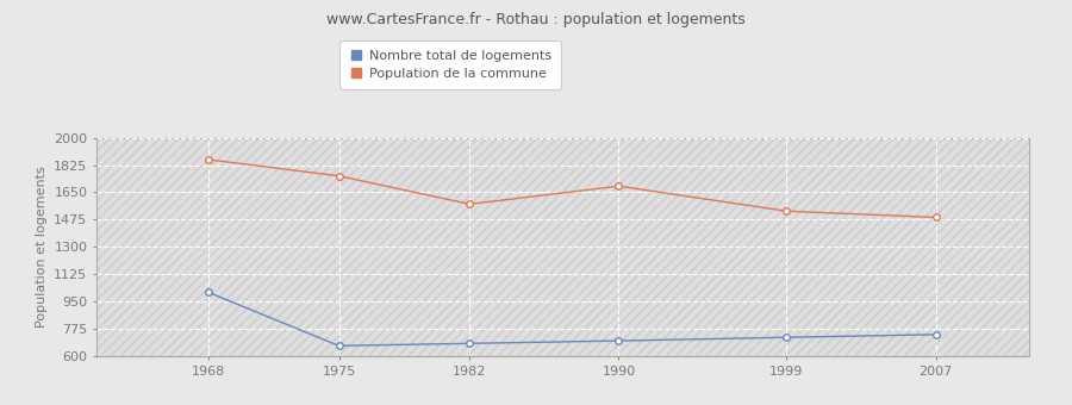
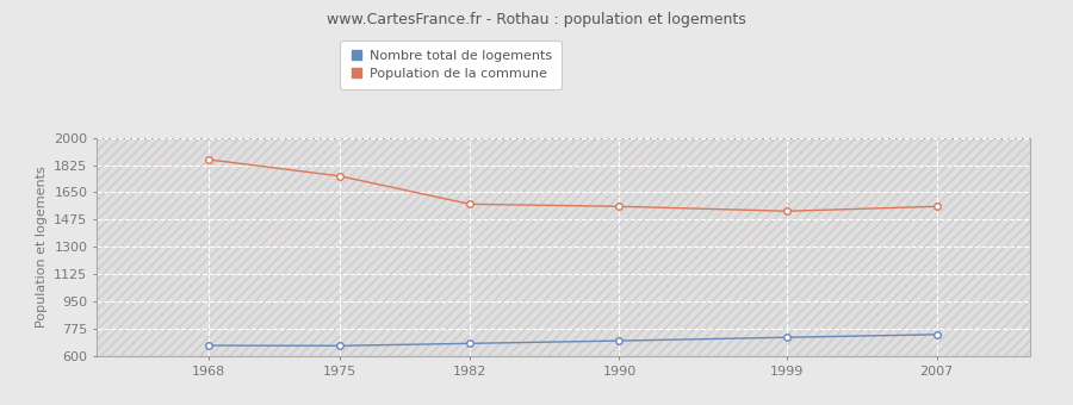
Nombre total de logements/1968: 1010 -> 670
Population de la commune/1990: 1690 -> 1560
Population de la commune/2007: 1490 -> 1560
